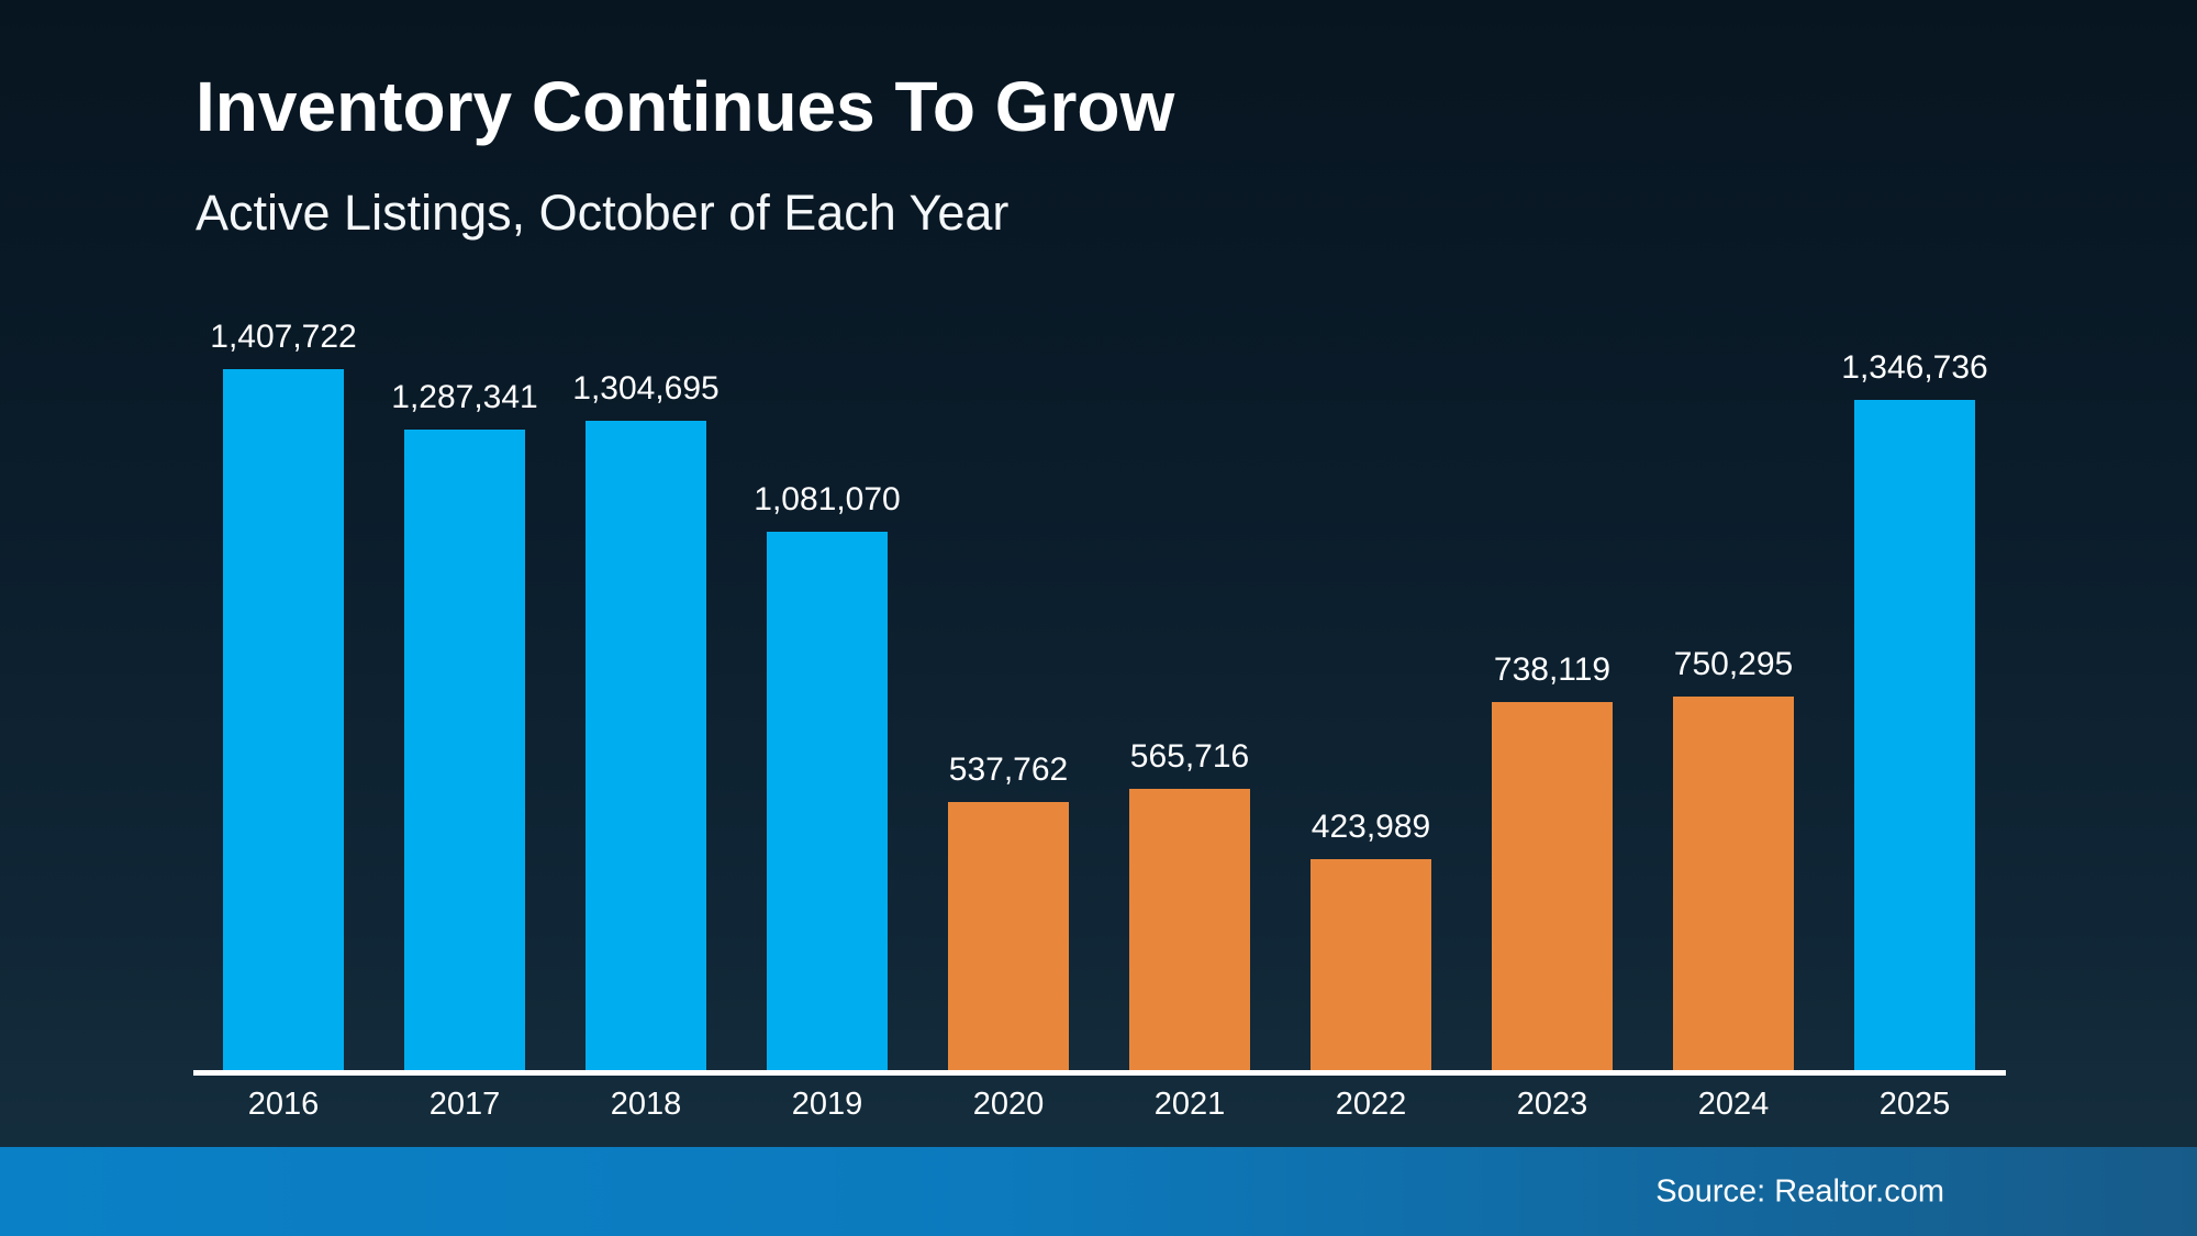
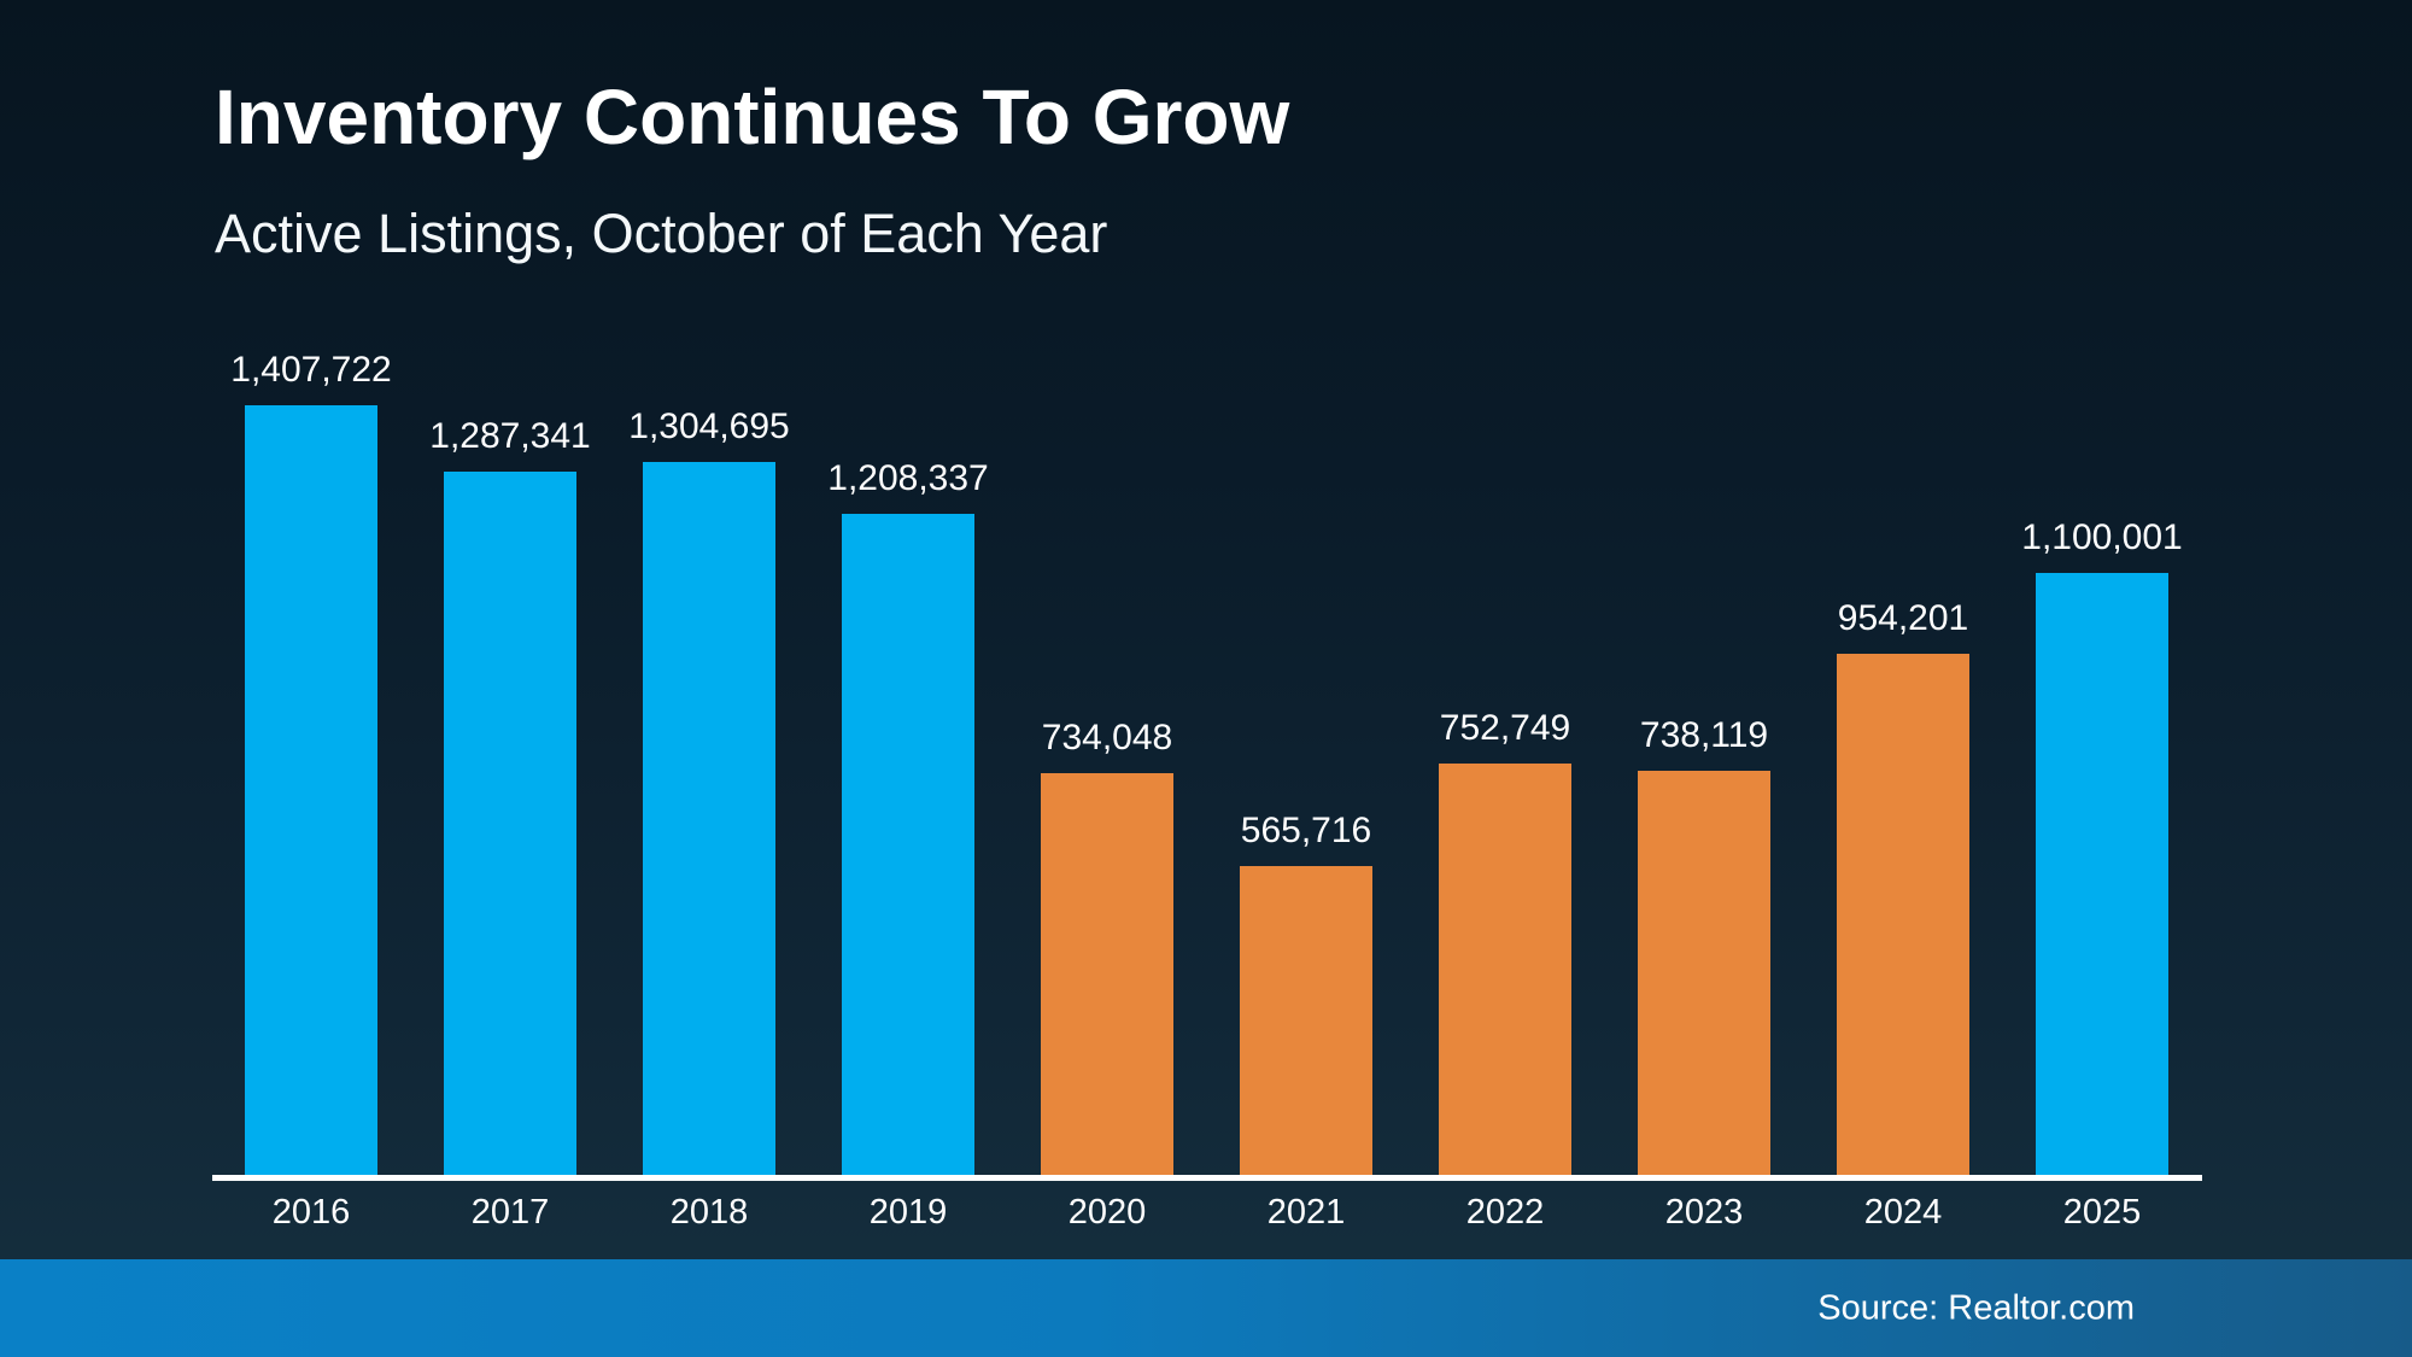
2019: 1,081,070 -> 1,208,337
2020: 537,762 -> 734,048
2022: 423,989 -> 752,749
2024: 750,295 -> 954,201
2025: 1,346,736 -> 1,100,001
